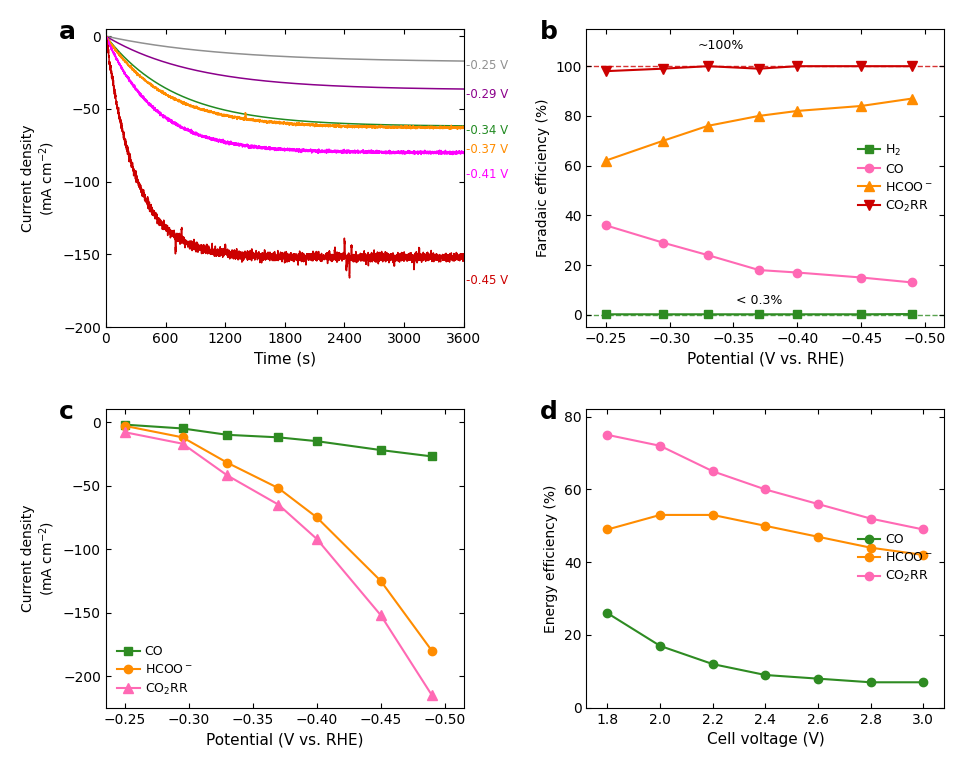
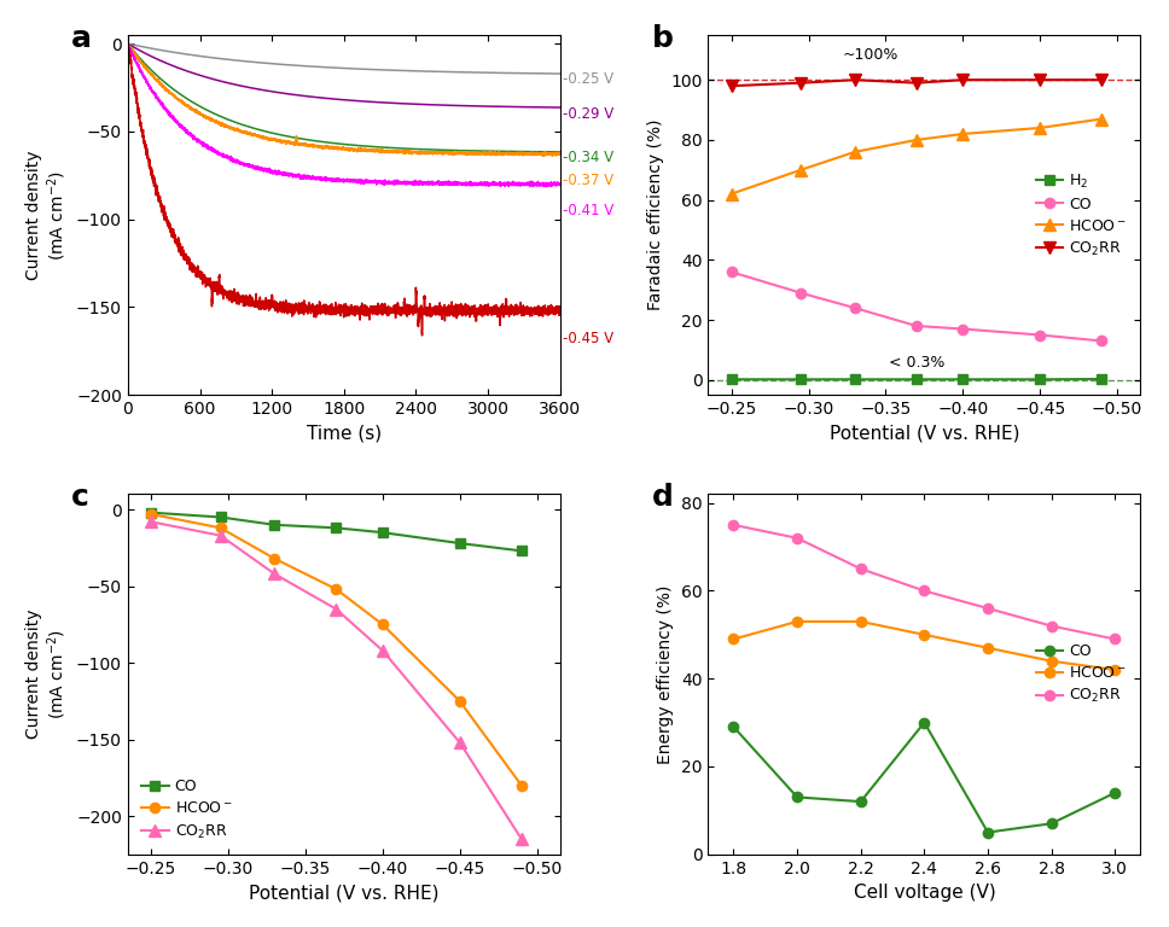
CO/1.8: 26 -> 29
CO/2.0: 17 -> 13
CO/2.4: 9 -> 30
CO/2.6: 8 -> 5
CO/3.0: 7 -> 14
